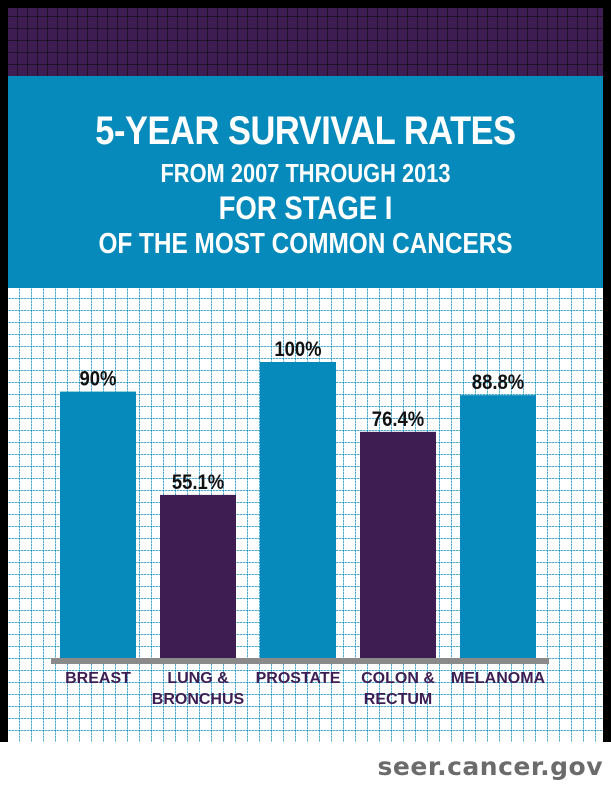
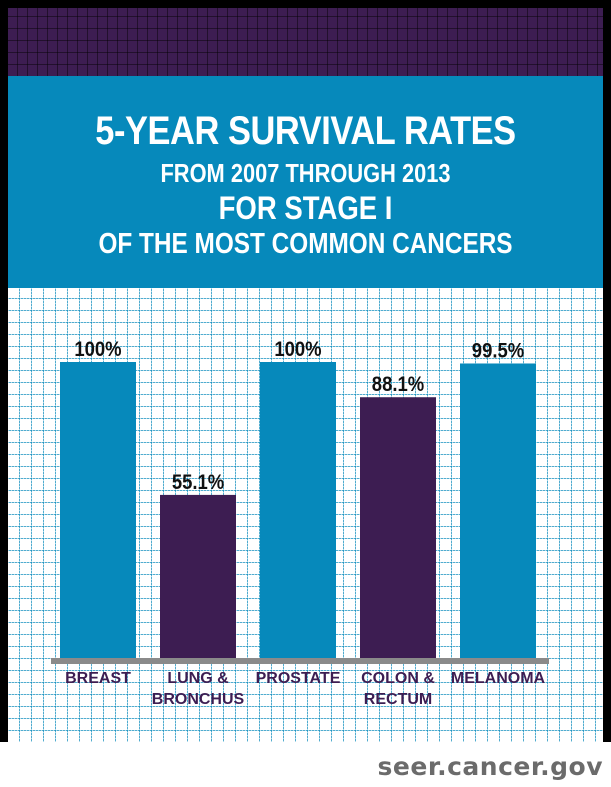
BREAST: 90% -> 100%
COLON & RECTUM: 76.4% -> 88.1%
MELANOMA: 88.8% -> 99.5%
